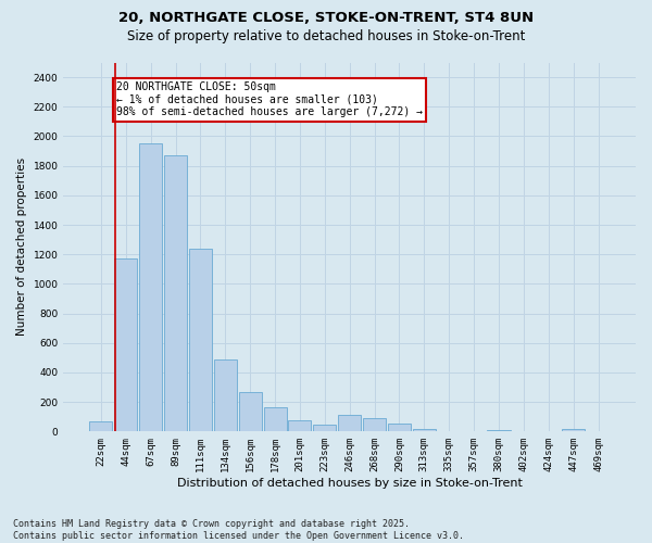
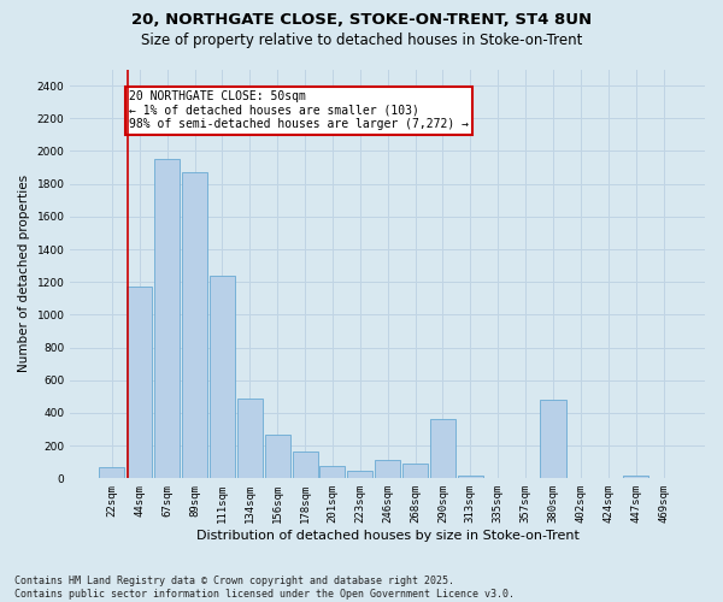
290sqm: 60 -> 360
380sqm: 10 -> 480
